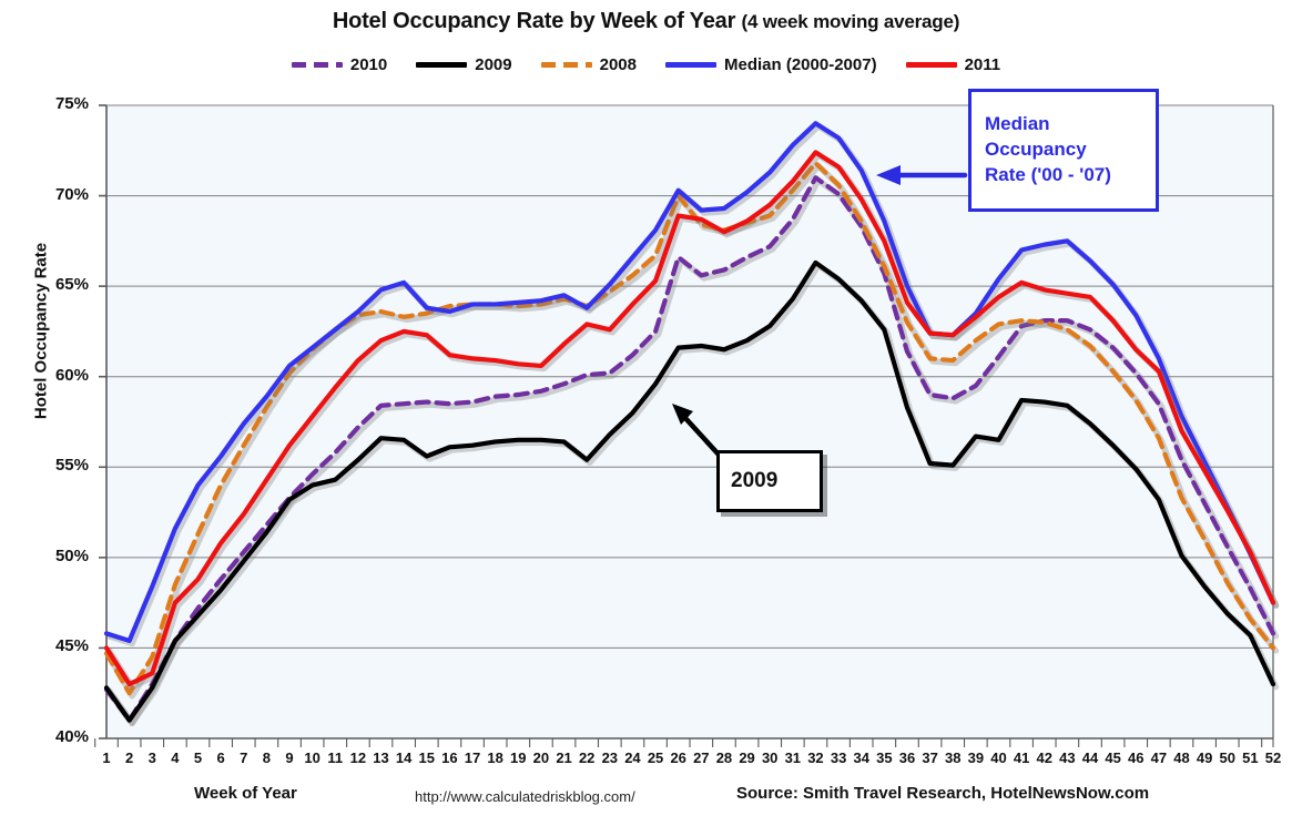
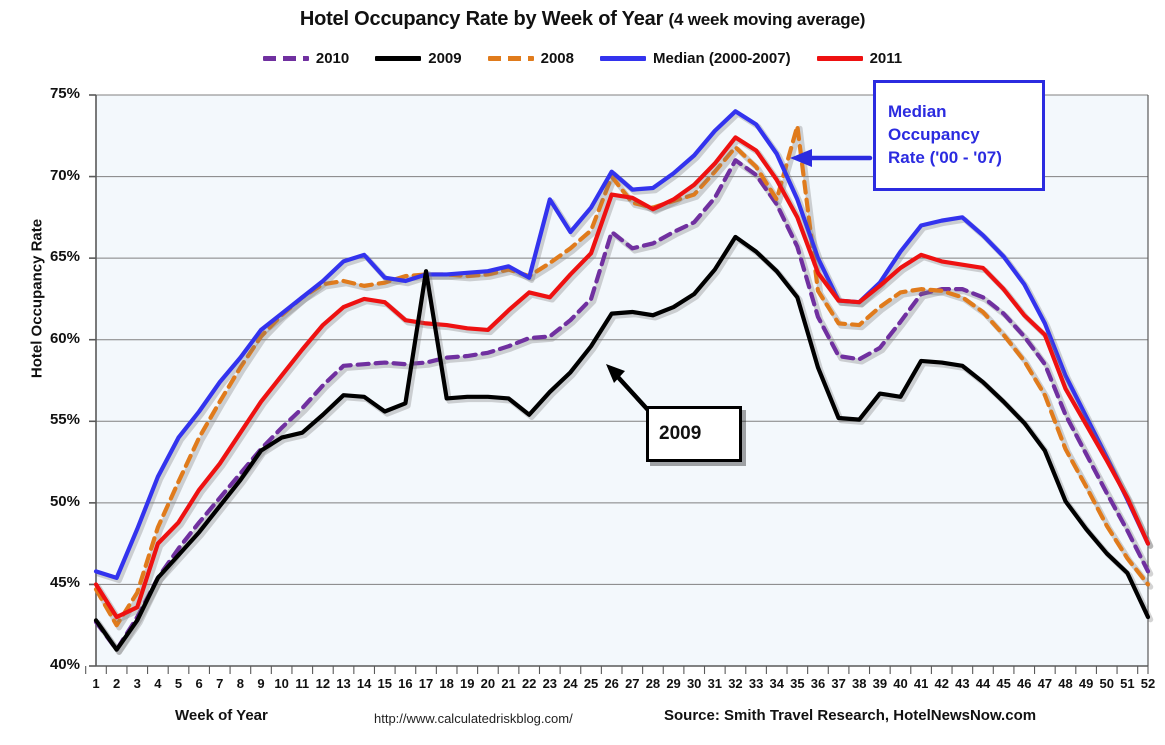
2009/17: 56.2% -> 64.2%
Median (2000-2007)/23: 65.1% -> 68.6%
2008/35: 66.1% -> 73.1%
